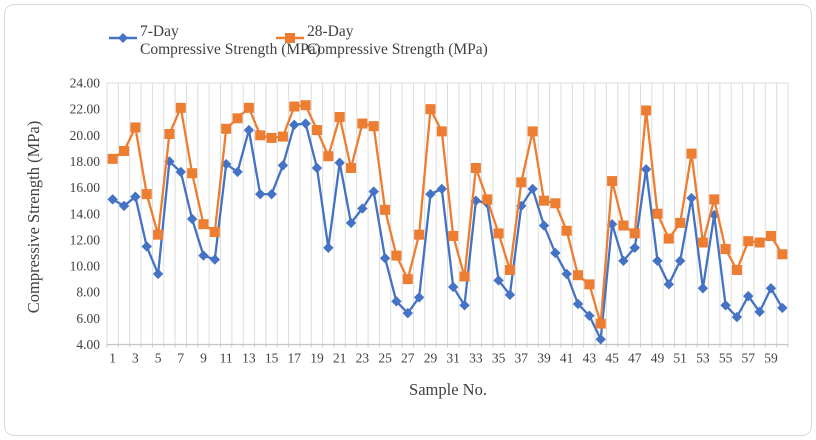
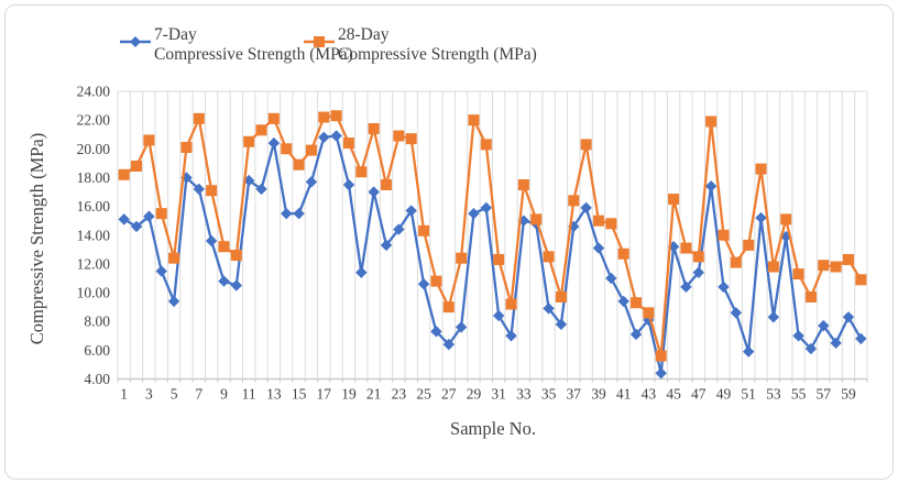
28-Day Compressive Strength (MPa)/15: 19.8 -> 18.9
7-Day Compressive Strength (MPa)/21: 17.9 -> 17.0
7-Day Compressive Strength (MPa)/43: 6.2 -> 8.1
7-Day Compressive Strength (MPa)/51: 10.4 -> 5.9
